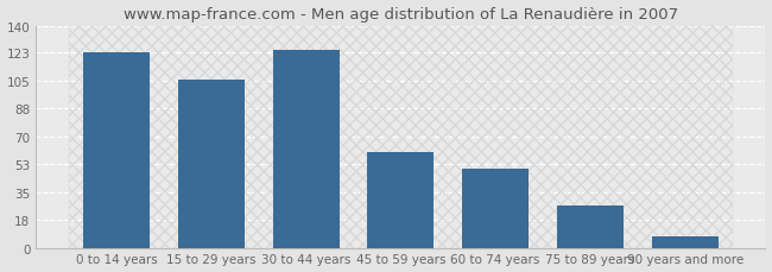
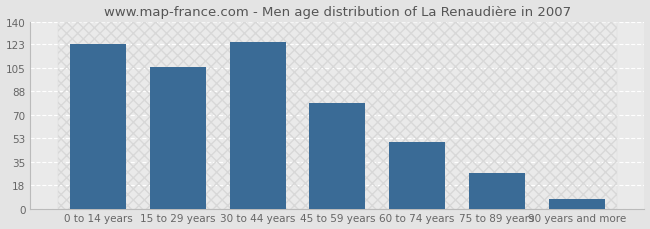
45 to 59 years: 60 -> 79
